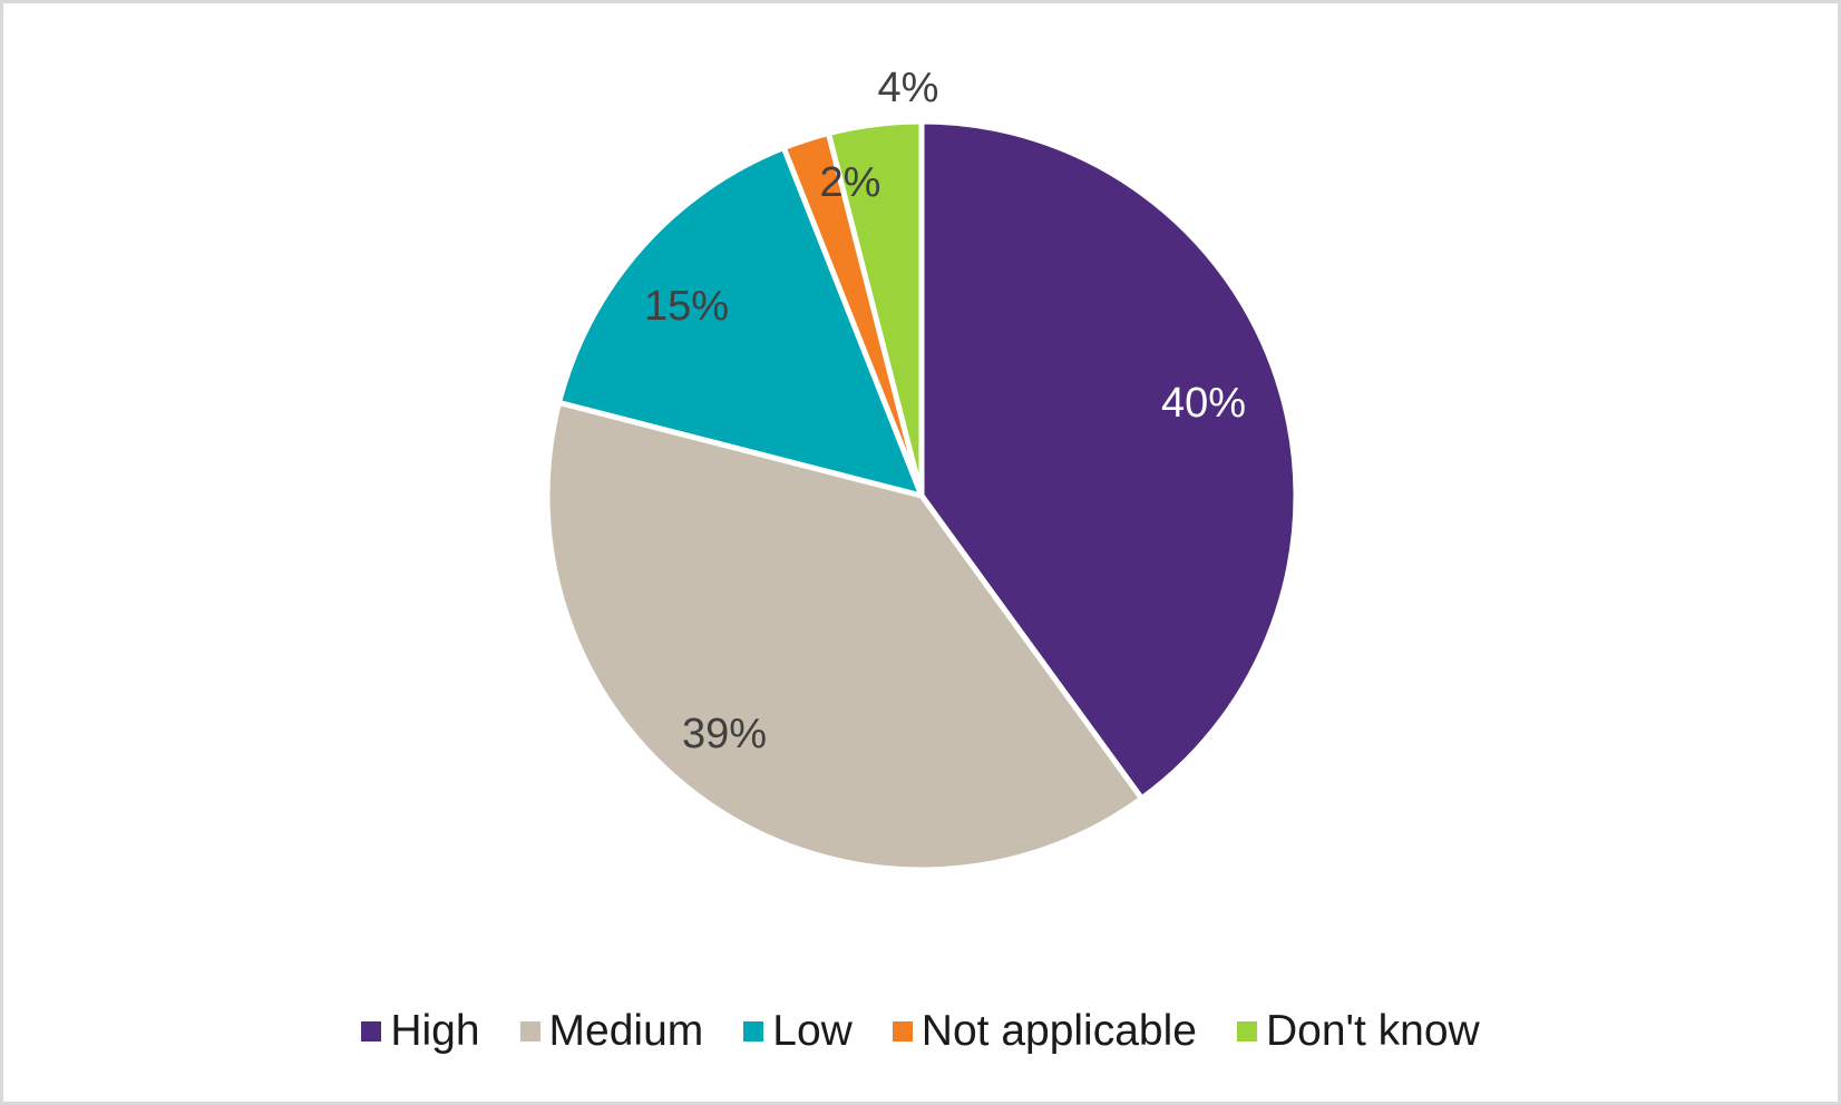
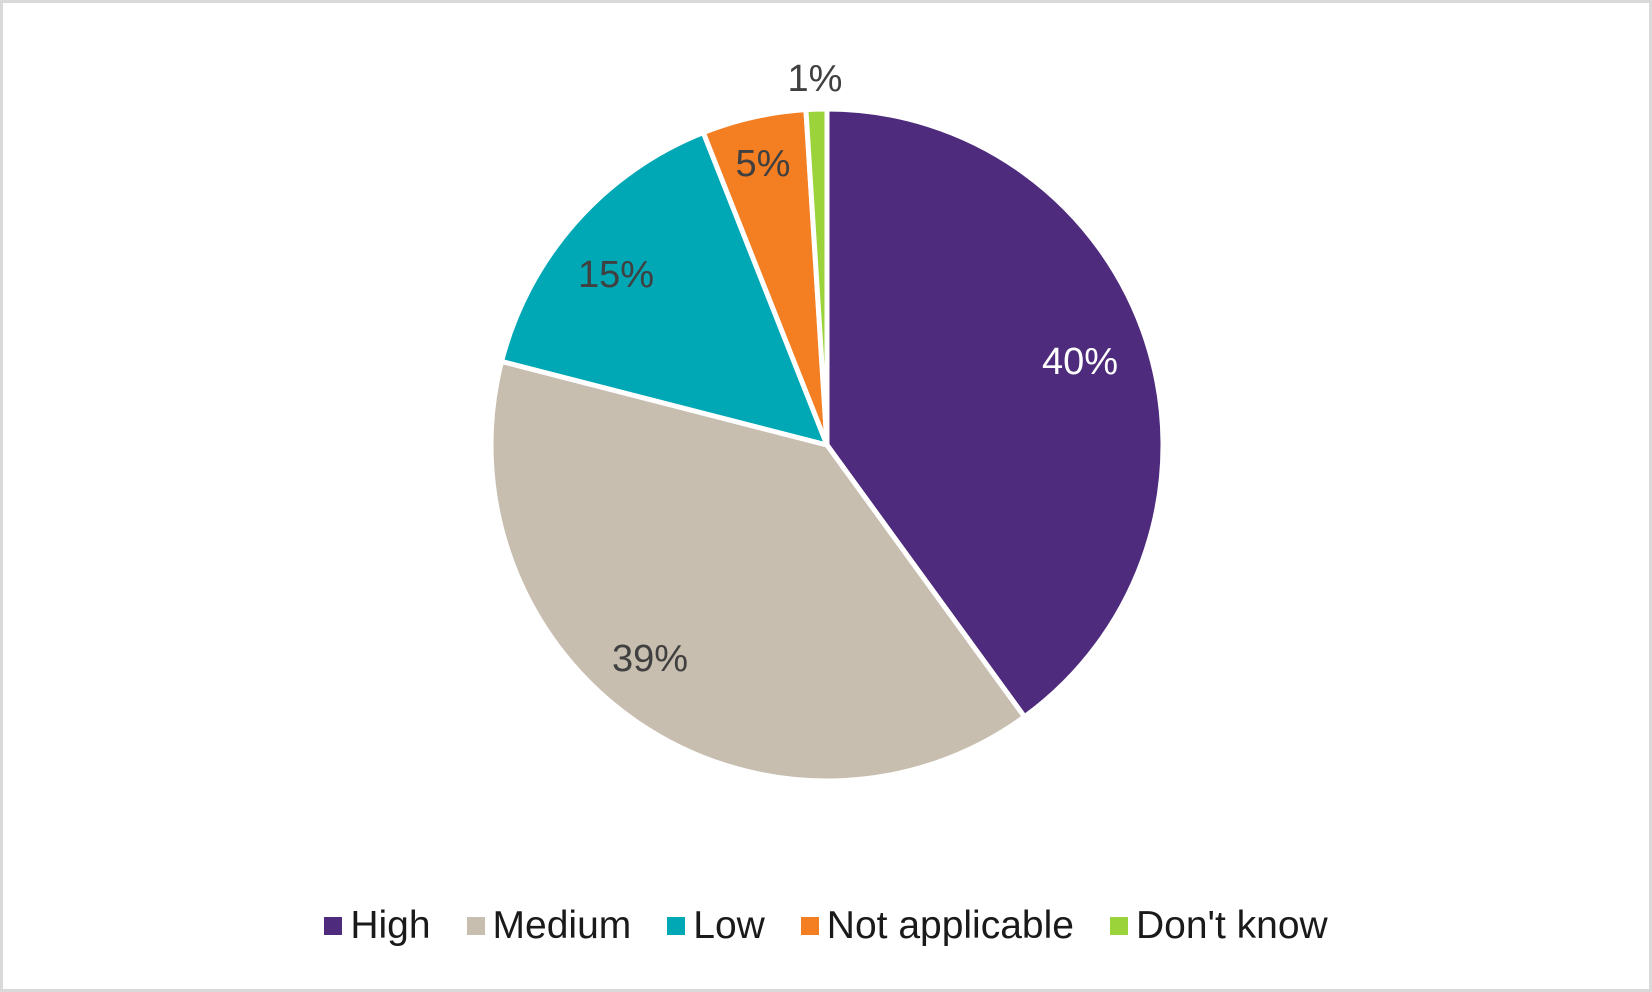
Not applicable: 2% -> 5%
Don't know: 4% -> 1%
